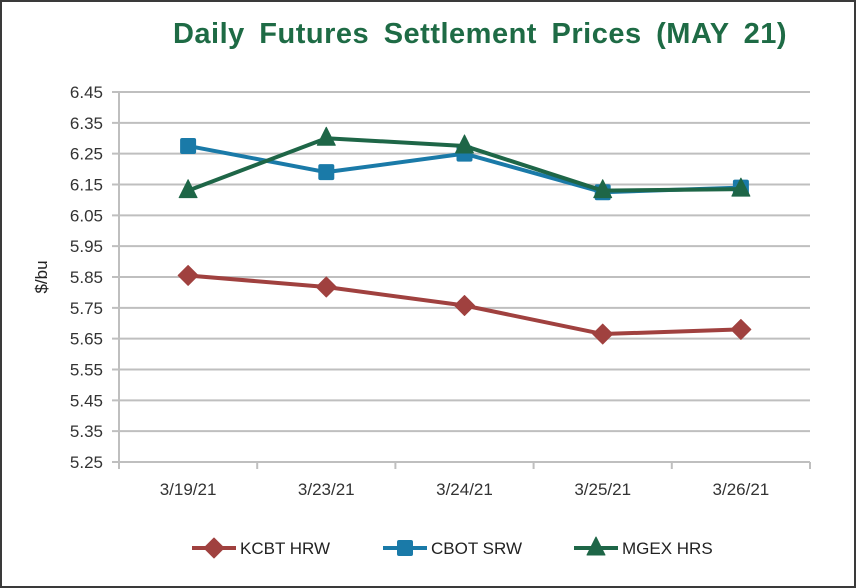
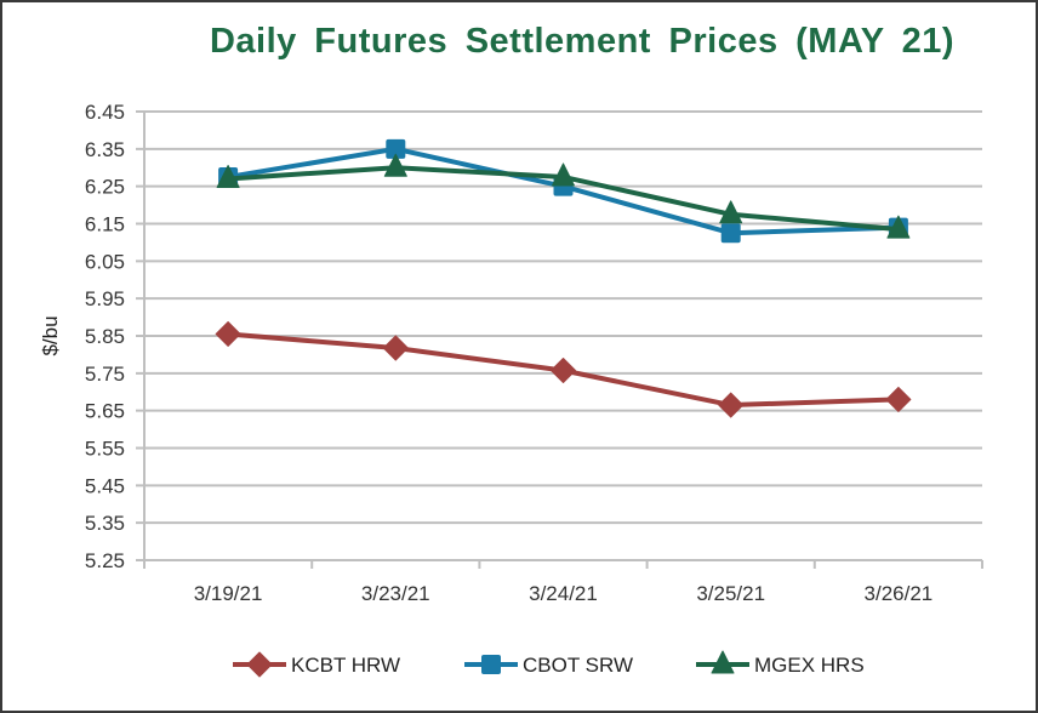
MGEX HRS/3/19/21: 6.13 -> 6.27
CBOT SRW/3/23/21: 6.19 -> 6.35
MGEX HRS/3/25/21: 6.13 -> 6.17
